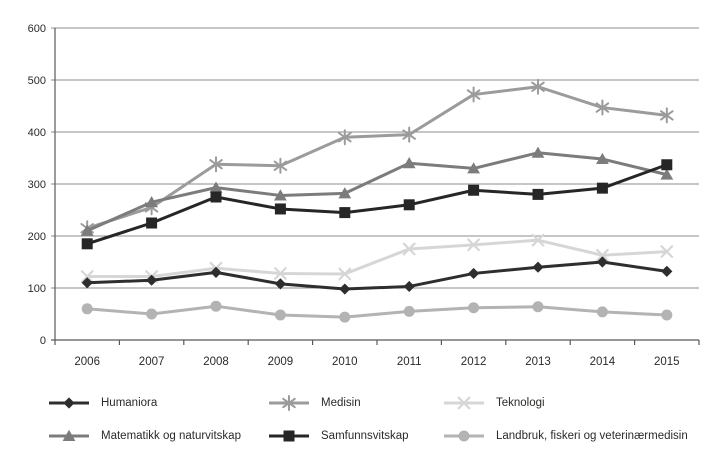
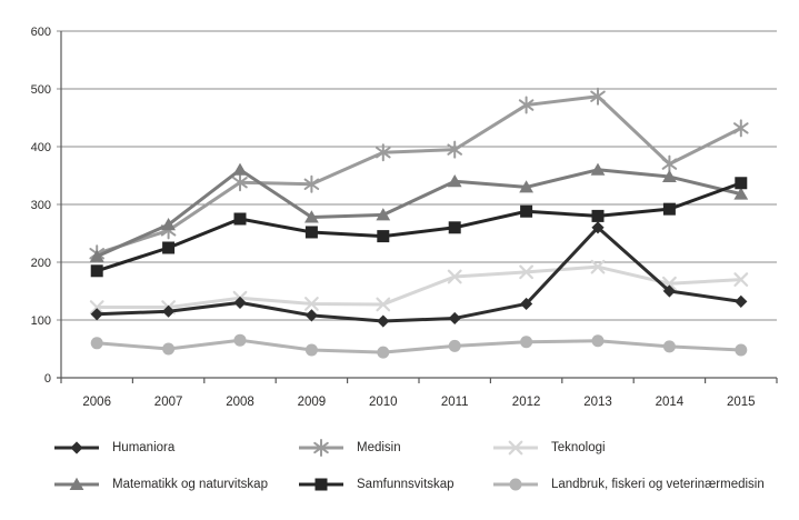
Matematikk og naturvitskap/2008: 290 -> 360
Humaniora/2013: 140 -> 260
Medisin/2014: 450 -> 370
